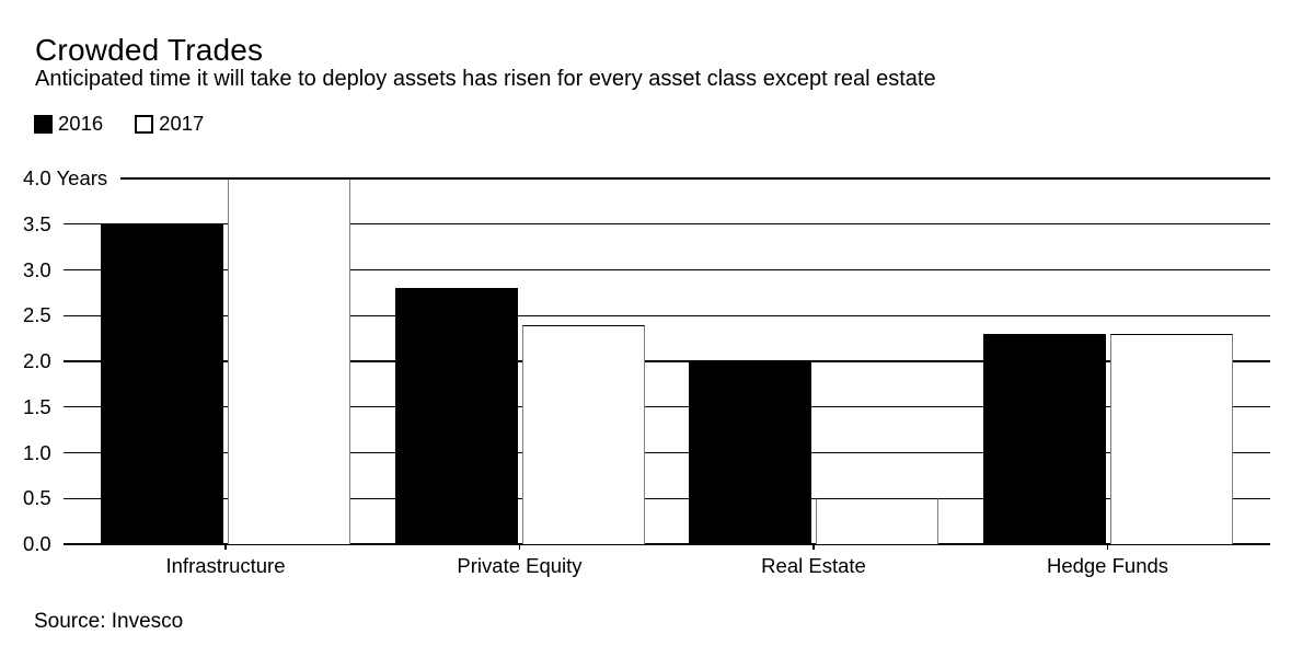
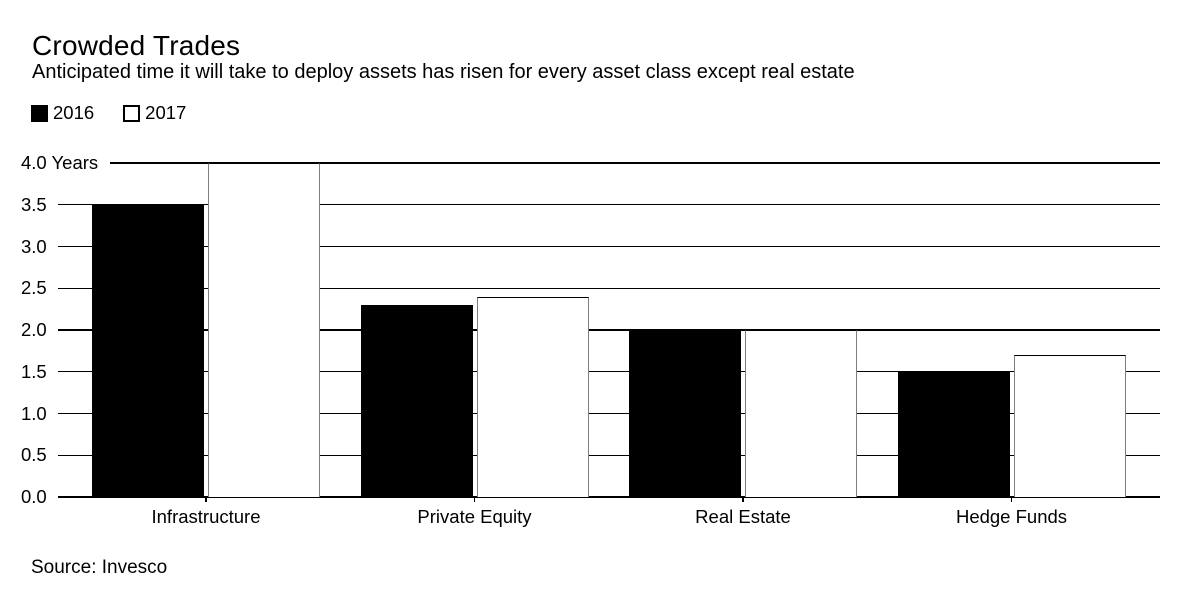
2016/Private Equity: 2.8 -> 2.3
2017/Real Estate: 0.5 -> 2.0
2016/Hedge Funds: 2.3 -> 1.5
2017/Hedge Funds: 2.3 -> 1.7
